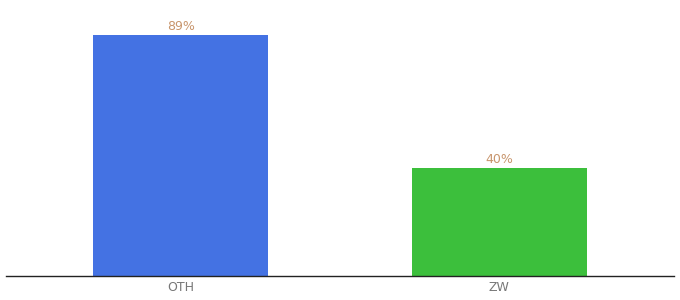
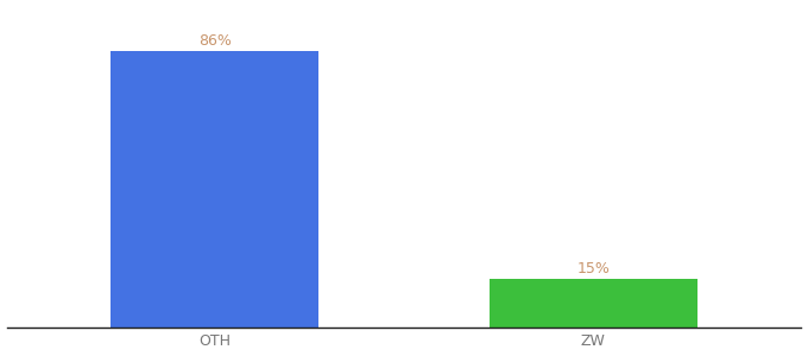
OTH: 89% -> 86%
ZW: 40% -> 15%
